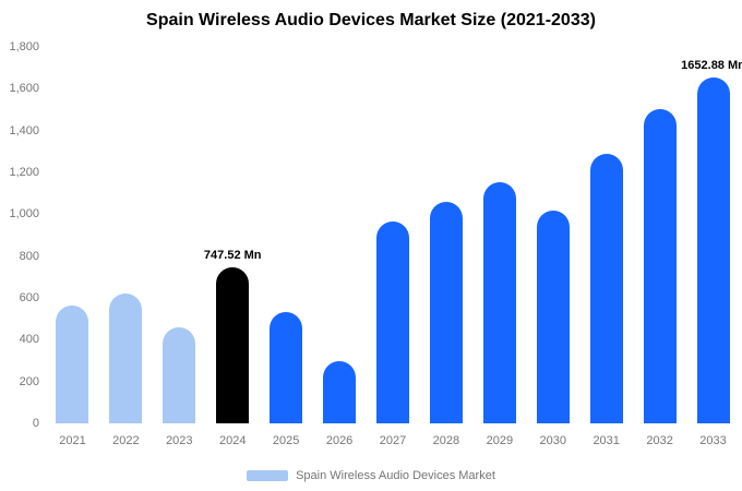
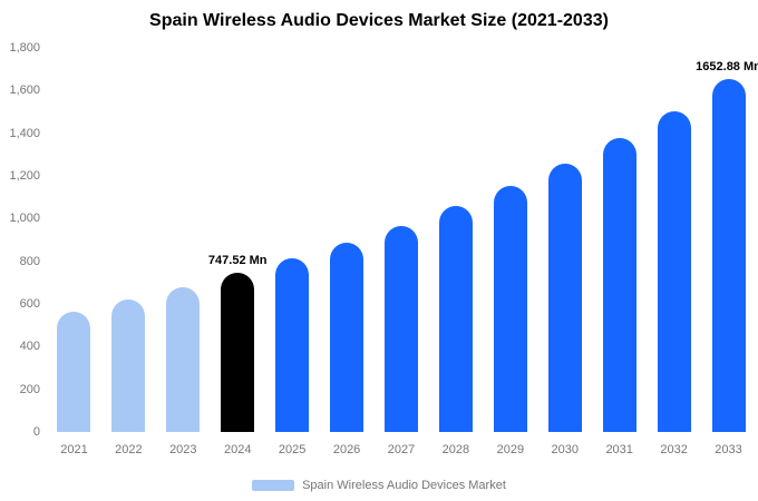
2023: 460 -> 680
2025: 530 -> 810
2026: 300 -> 880
2030: 1020 -> 1260
2031: 1290 -> 1380
